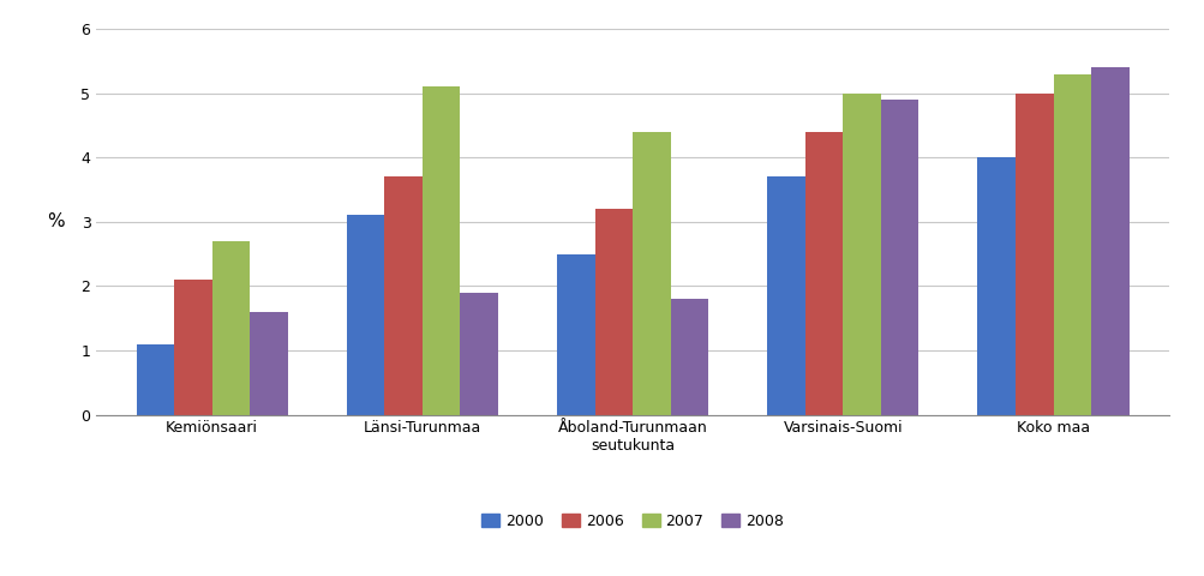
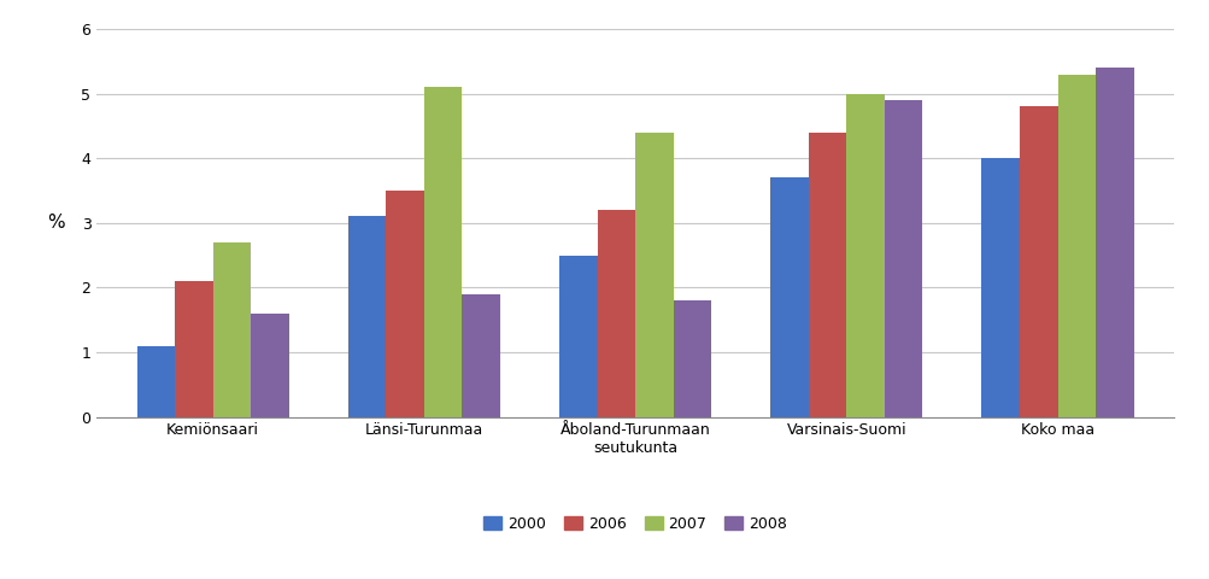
2006/Länsi-Turunmaa: 3.7 -> 3.5
2006/Koko maa: 5.0 -> 4.8
